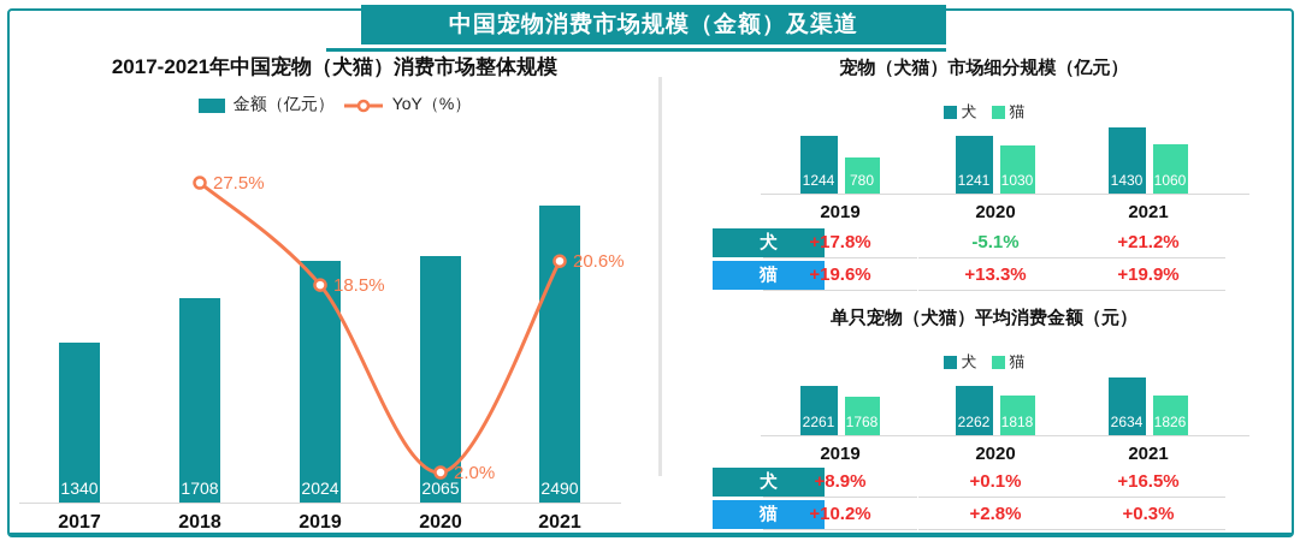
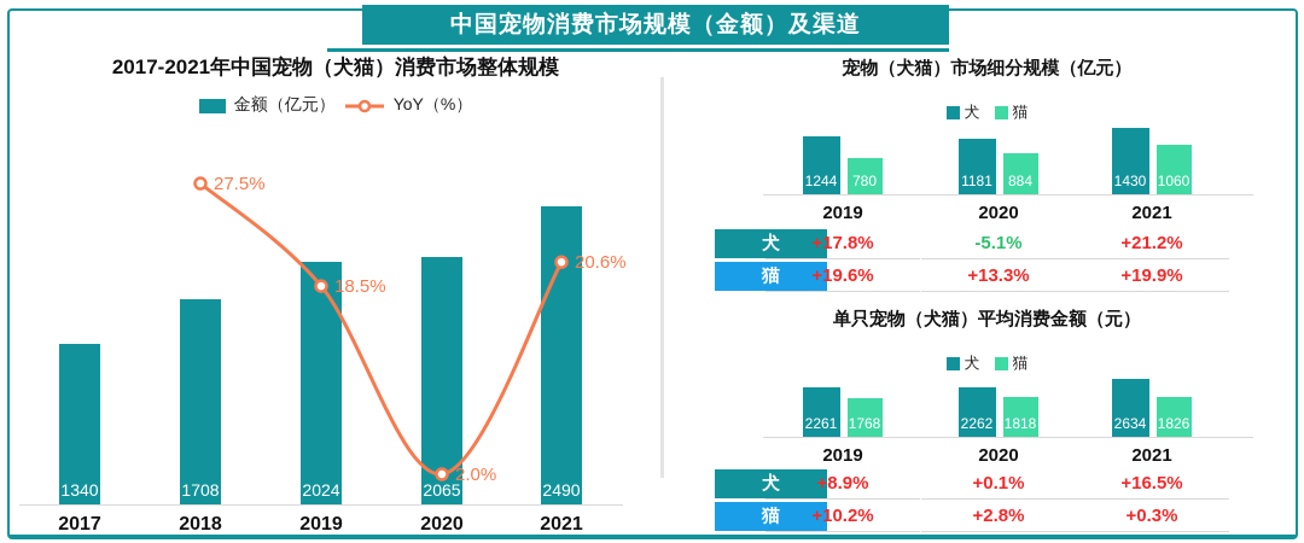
宠物（犬猫）市场细分规模（亿元）/犬/2020: 1241 -> 1181
宠物（犬猫）市场细分规模（亿元）/猫/2020: 1030 -> 884
